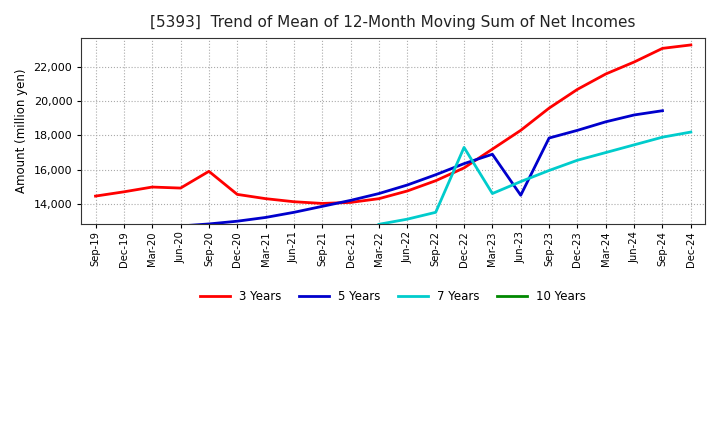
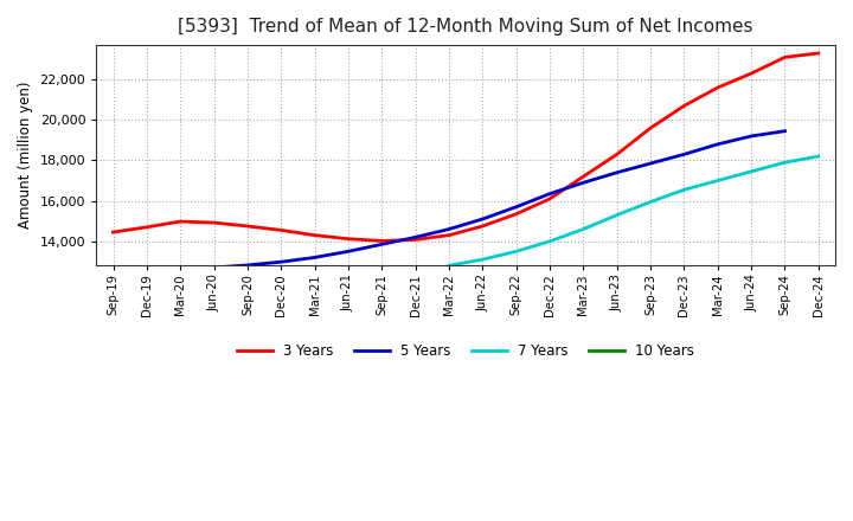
3 Years/Sep-20: 15,900 -> 14,800
7 Years/Dec-22: 17,300 -> 14,000
5 Years/Jun-23: 14,500 -> 17,400
